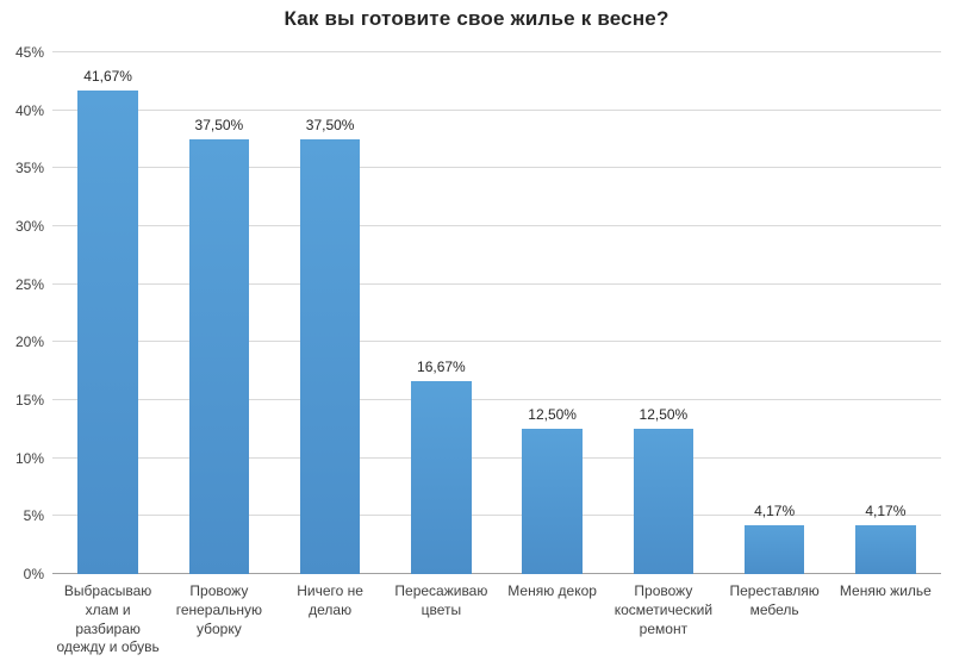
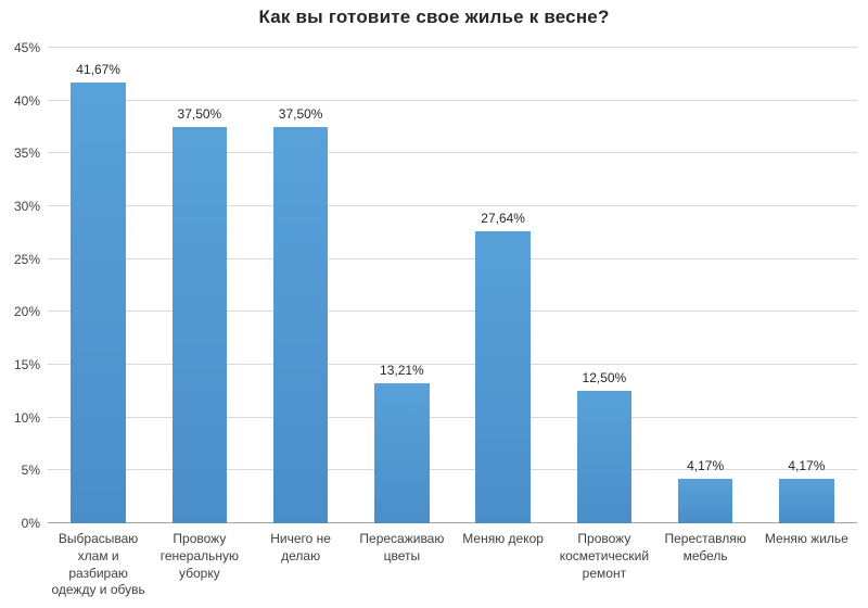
Пересаживаю цветы: 16,67% -> 13,21%
Меняю декор: 12,50% -> 27,64%
